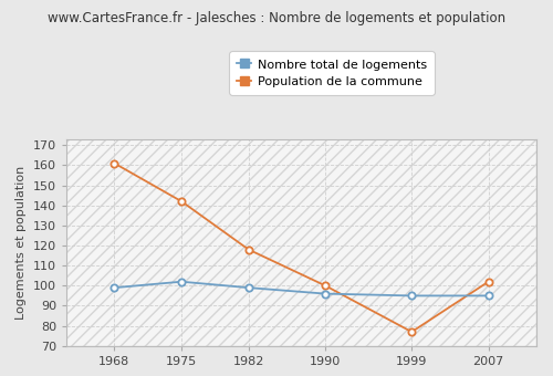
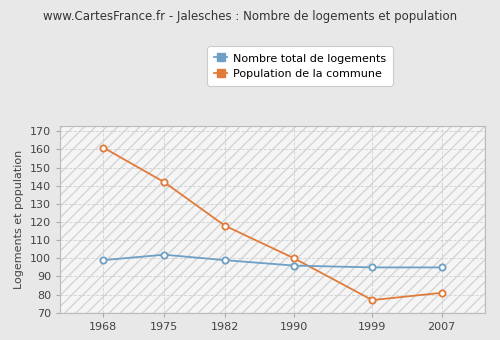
Population de la commune/2007: 102 -> 81
